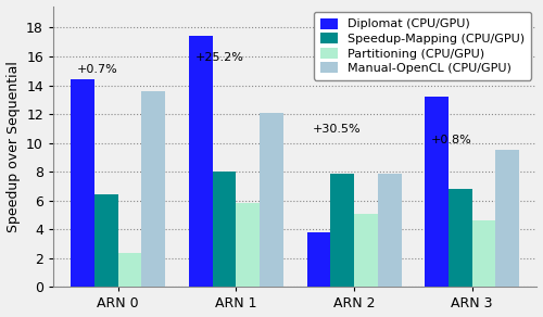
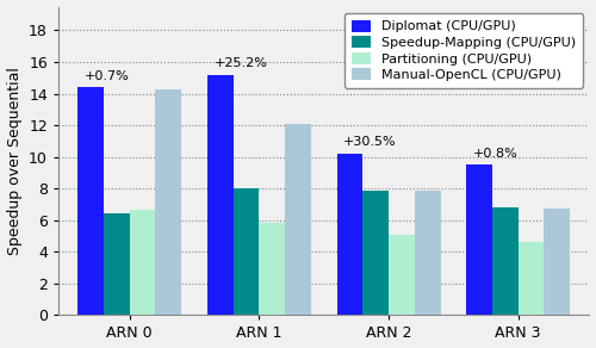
Partitioning (CPU/GPU)/ARN 0: 2.4 -> 6.7
Manual-OpenCL (CPU/GPU)/ARN 0: 13.6 -> 14.3
Diplomat (CPU/GPU)/ARN 1: 17.4 -> 15.2
Diplomat (CPU/GPU)/ARN 2: 3.8 -> 10.2
Diplomat (CPU/GPU)/ARN 3: 13.2 -> 9.5
Manual-OpenCL (CPU/GPU)/ARN 3: 9.5 -> 6.7
